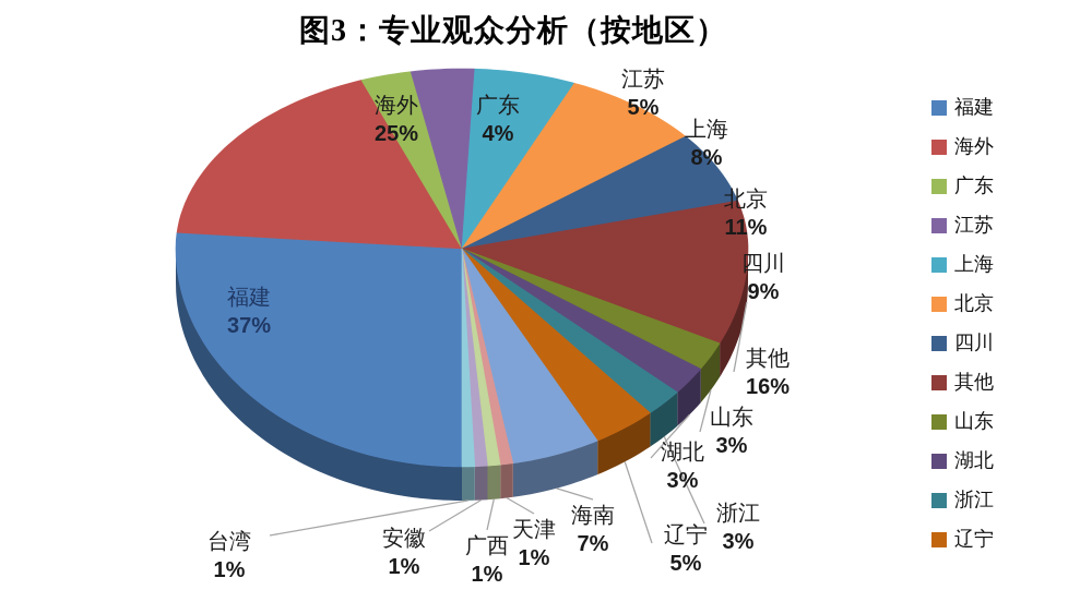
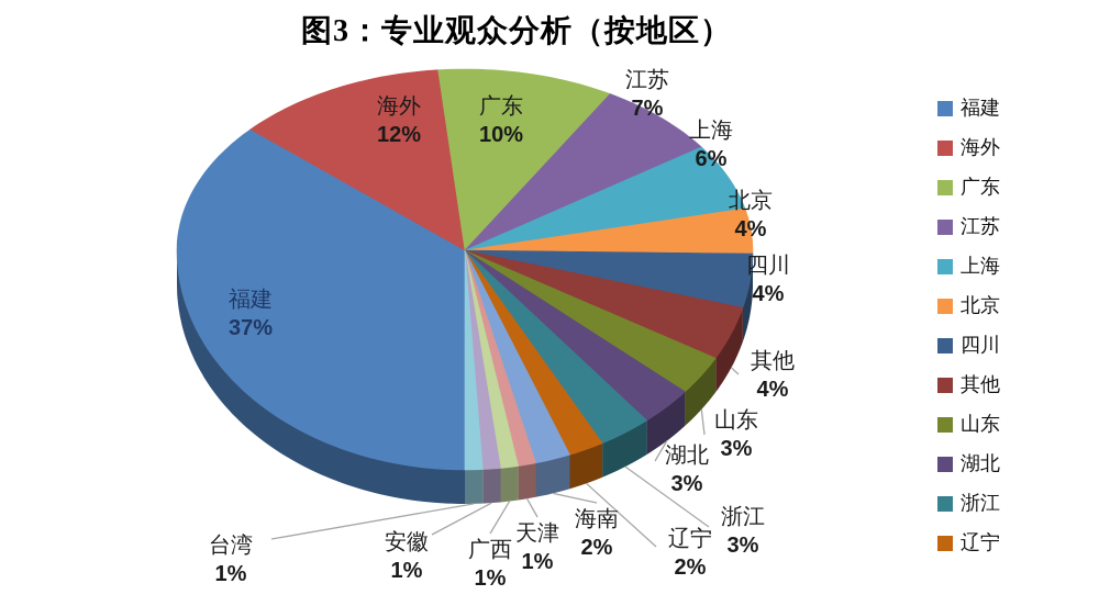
海外: 25% -> 12%
广东: 4% -> 10%
江苏: 5% -> 7%
上海: 8% -> 6%
北京: 11% -> 4%
四川: 9% -> 4%
其他: 16% -> 4%
辽宁: 5% -> 2%
海南: 7% -> 2%
